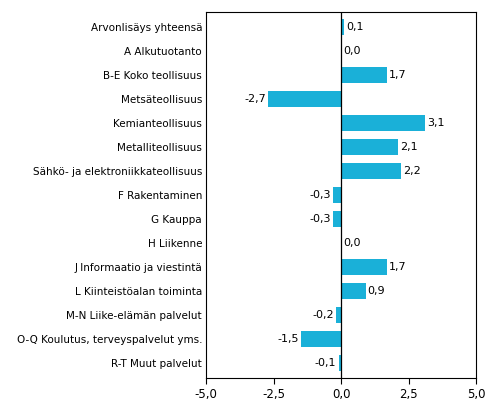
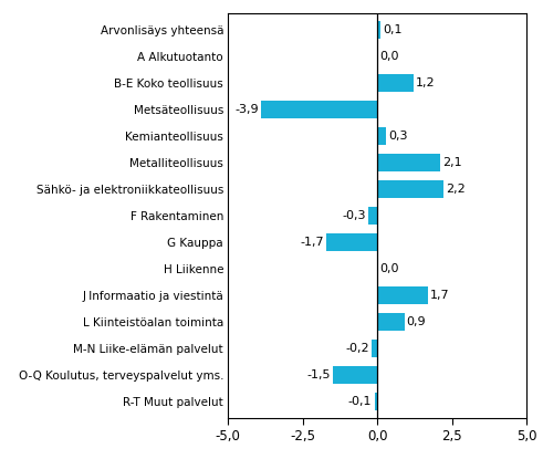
B-E Koko teollisuus: 1,7 -> 1,2
Metsäteollisuus: -2,7 -> -3,9
Kemianteollisuus: 3,1 -> 0,3
G Kauppa: -0,3 -> -1,7
